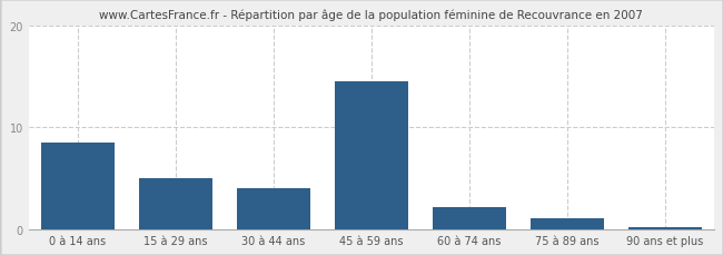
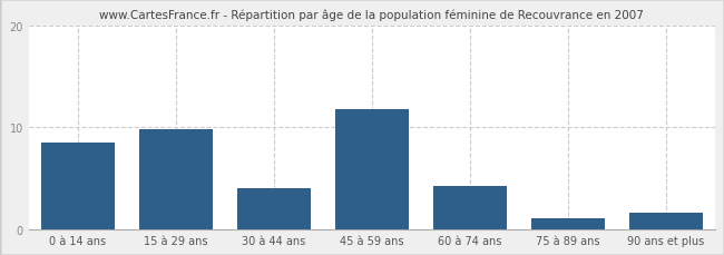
15 à 29 ans: 5.0 -> 9.8
45 à 59 ans: 14.5 -> 11.8
60 à 74 ans: 2.2 -> 4.2
90 ans et plus: 0.1 -> 1.6
